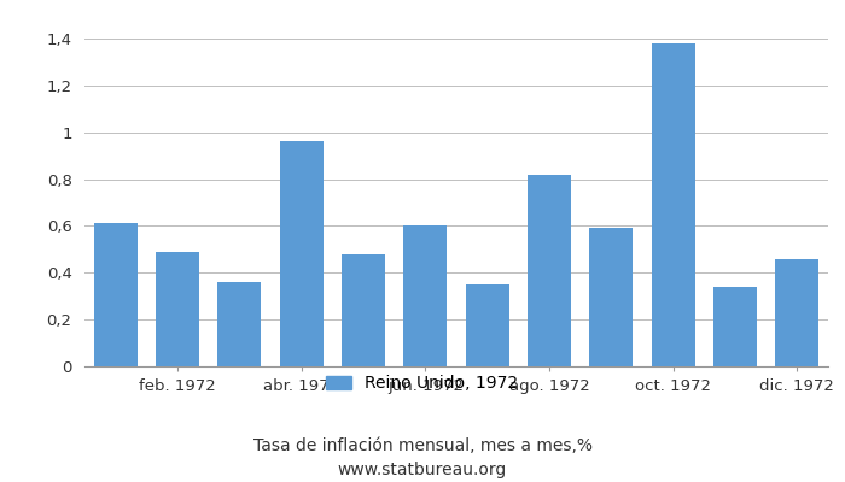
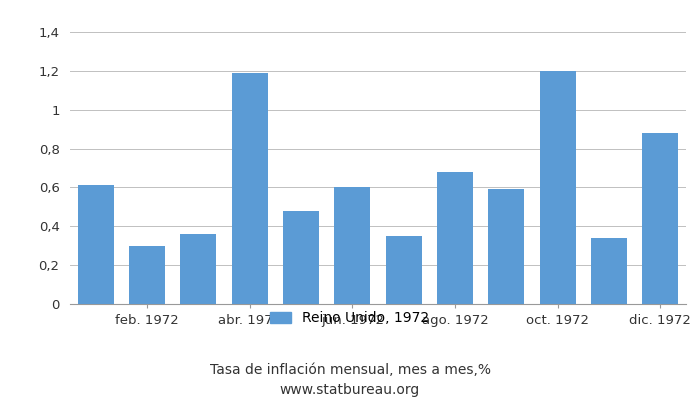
feb. 1972: 0,49 -> 0,30
abr. 1972: 0,96 -> 1,19
ago. 1972: 0,82 -> 0,68
oct. 1972: 1,38 -> 1,20
dic. 1972: 0,46 -> 0,88
